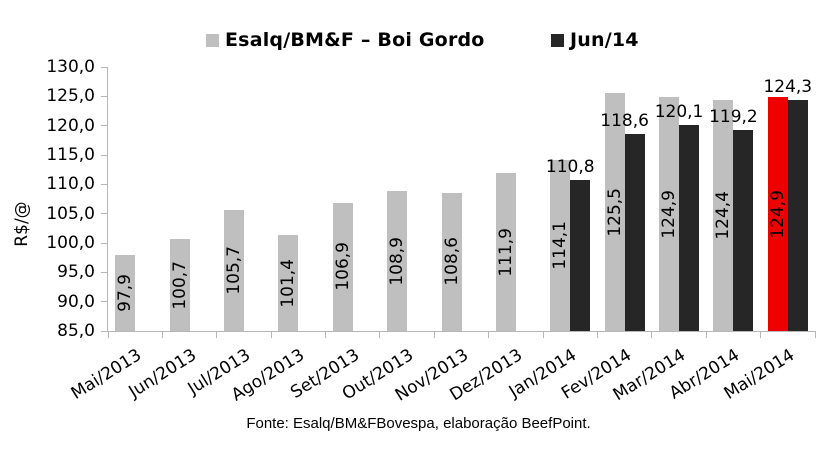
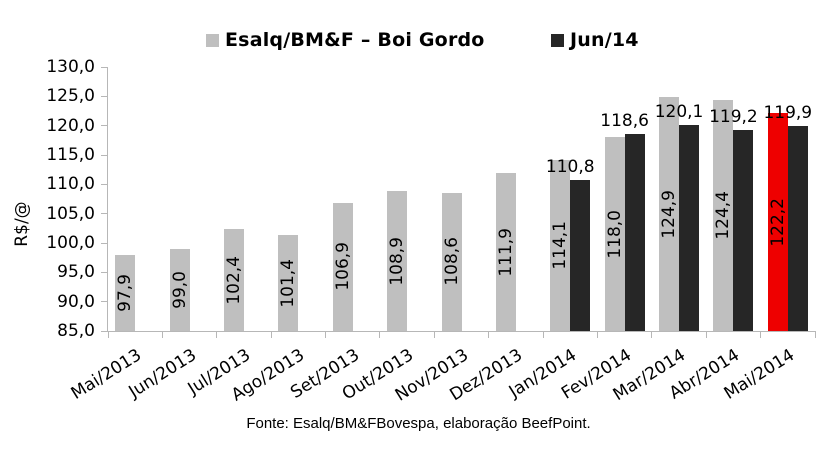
Esalq/BM&F – Boi Gordo/Jun/2013: 100,7 -> 99,0
Esalq/BM&F – Boi Gordo/Jul/2013: 105,7 -> 102,4
Esalq/BM&F – Boi Gordo/Fev/2014: 125,5 -> 118,0
Esalq/BM&F – Boi Gordo/Mai/2014: 124,9 -> 122,2
Jun/14/Mai/2014: 124,3 -> 119,9
